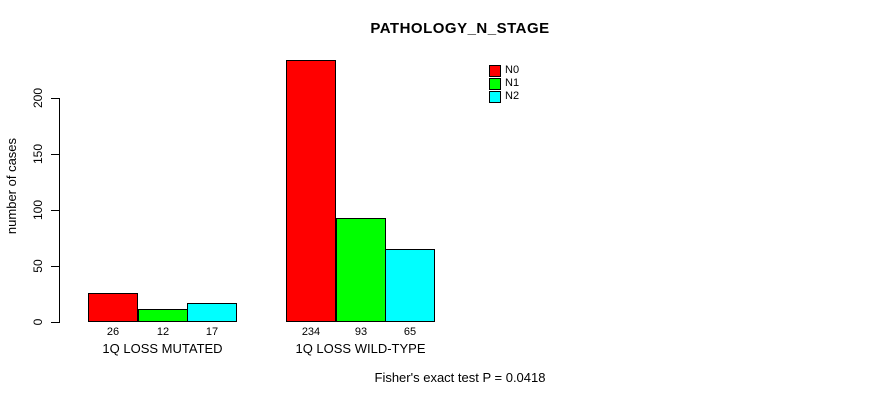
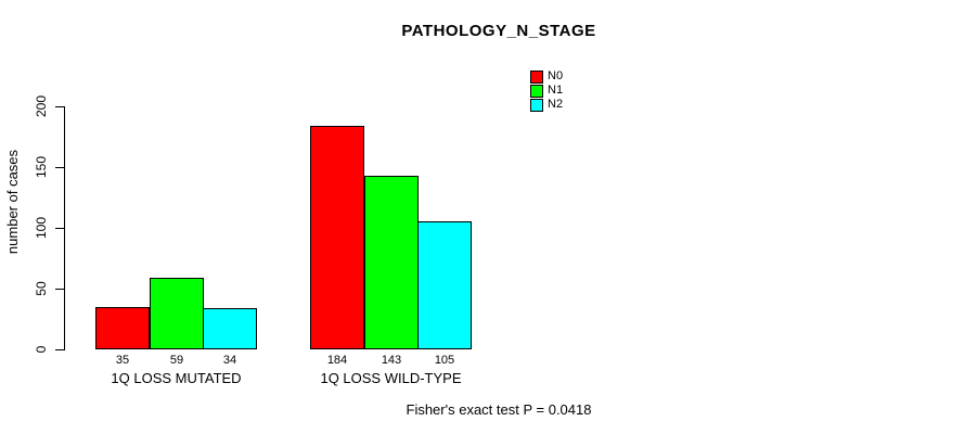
N0/1Q LOSS MUTATED: 26 -> 35
N1/1Q LOSS MUTATED: 12 -> 59
N2/1Q LOSS MUTATED: 17 -> 34
N0/1Q LOSS WILD-TYPE: 234 -> 184
N1/1Q LOSS WILD-TYPE: 93 -> 143
N2/1Q LOSS WILD-TYPE: 65 -> 105
